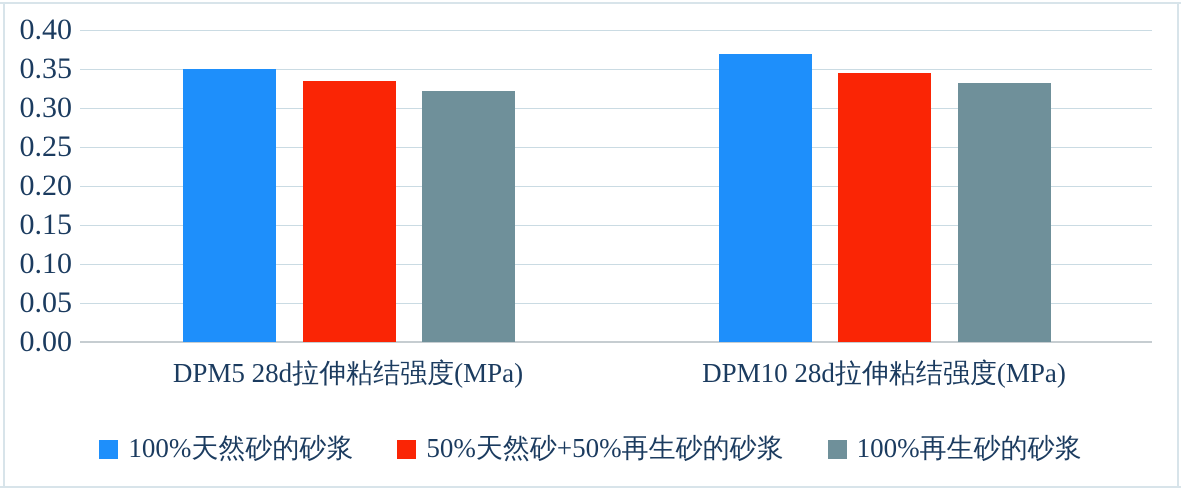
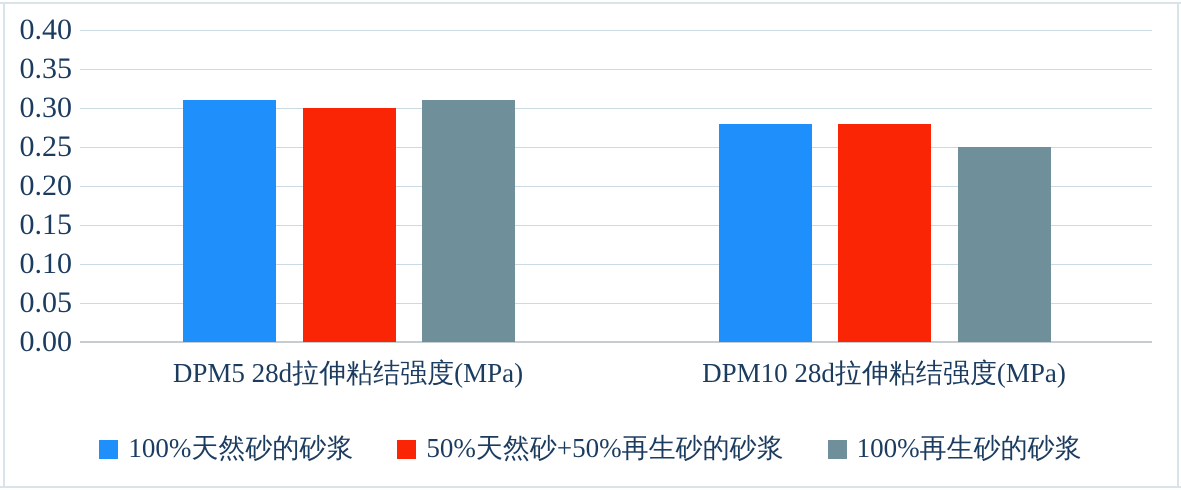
100%天然砂的砂浆/DPM5 28d拉伸粘结强度(MPa): 0.35 -> 0.31
50%天然砂+50%再生砂的砂浆/DPM5 28d拉伸粘结强度(MPa): 0.34 -> 0.30
100%再生砂的砂浆/DPM5 28d拉伸粘结强度(MPa): 0.32 -> 0.31
100%天然砂的砂浆/DPM10 28d拉伸粘结强度(MPa): 0.37 -> 0.28
50%天然砂+50%再生砂的砂浆/DPM10 28d拉伸粘结强度(MPa): 0.34 -> 0.28
100%再生砂的砂浆/DPM10 28d拉伸粘结强度(MPa): 0.33 -> 0.25
